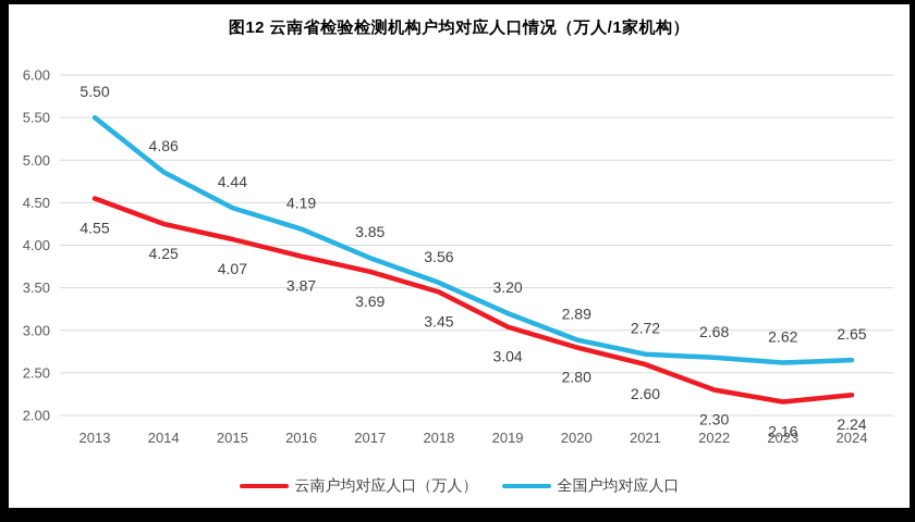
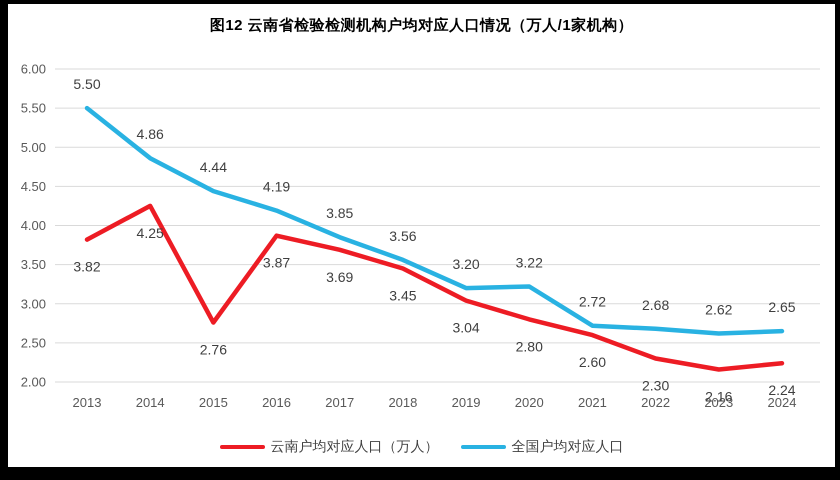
云南户均对应人口（万人）/2013: 4.55 -> 3.82
云南户均对应人口（万人）/2015: 4.07 -> 2.76
全国户均对应人口/2020: 2.89 -> 3.22
